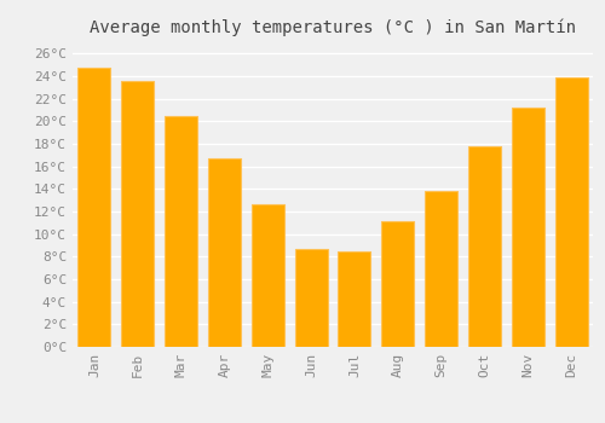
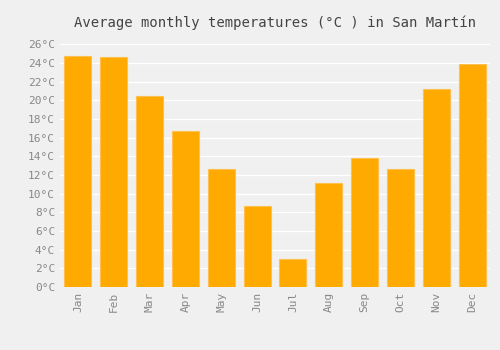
Feb: 23.6°C -> 24.6°C
Jul: 8.5°C -> 3.0°C
Oct: 17.8°C -> 12.6°C
